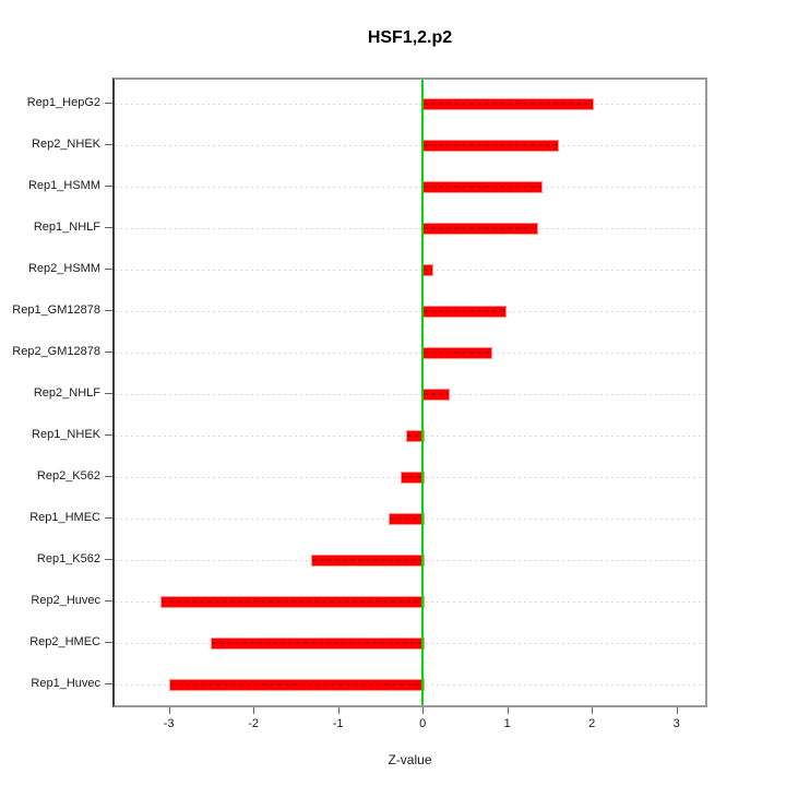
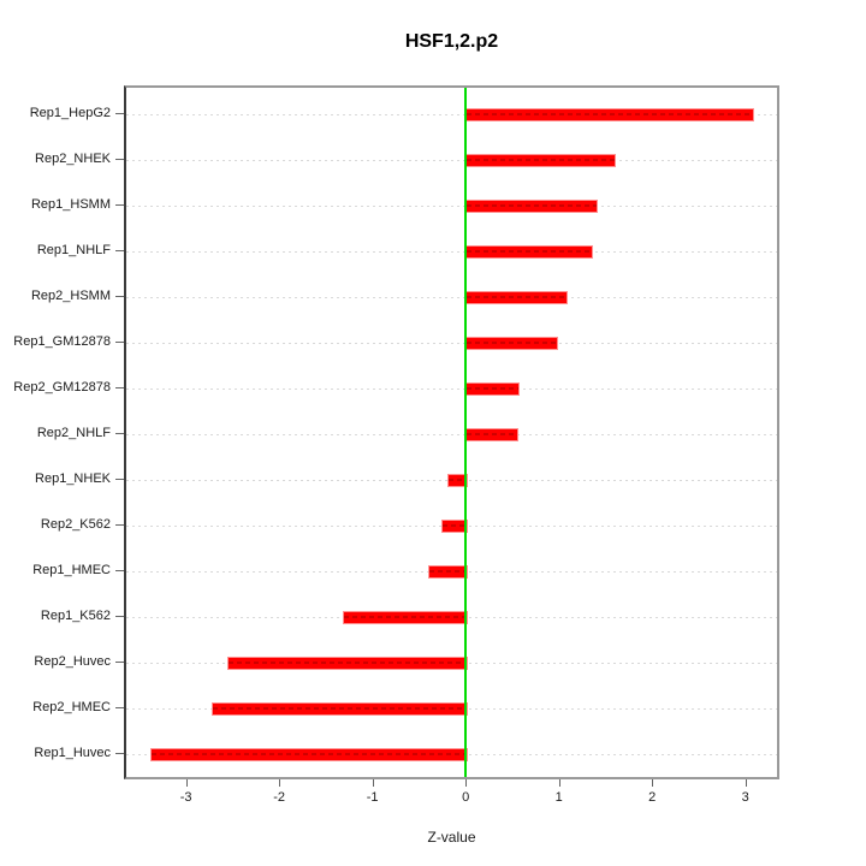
Rep1_HepG2: 2.0 -> 3.1
Rep2_HSMM: 0.1 -> 1.1
Rep2_GM12878: 0.8 -> 0.6
Rep2_NHLF: 0.3 -> 0.5
Rep2_Huvec: -3.1 -> -2.5
Rep2_HMEC: -2.5 -> -2.7
Rep1_Huvec: -3.0 -> -3.4
